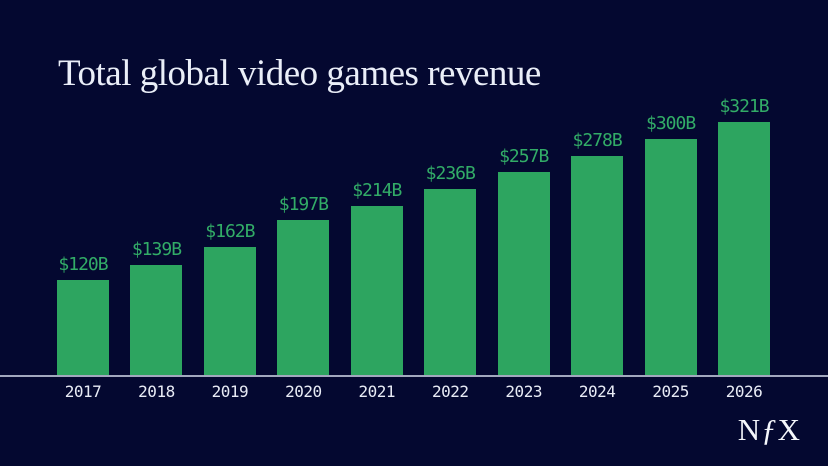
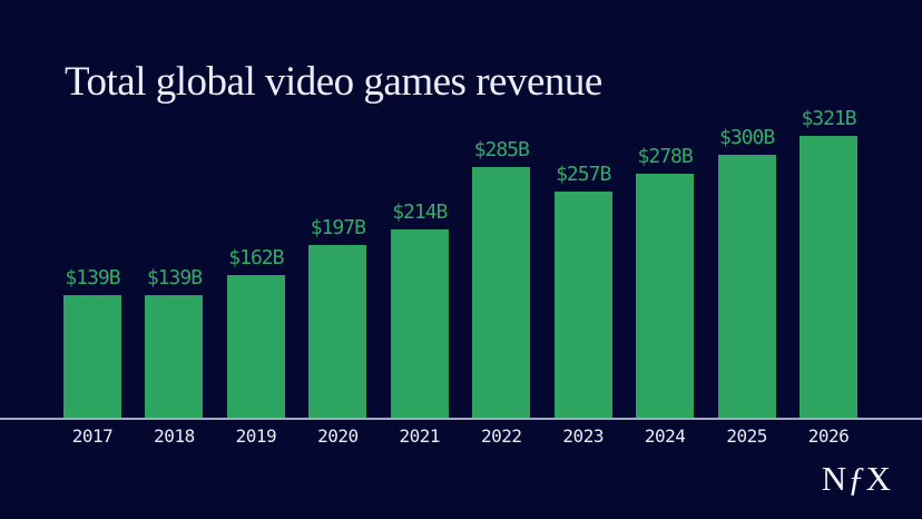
2017: $120B -> $139B
2022: $236B -> $285B
